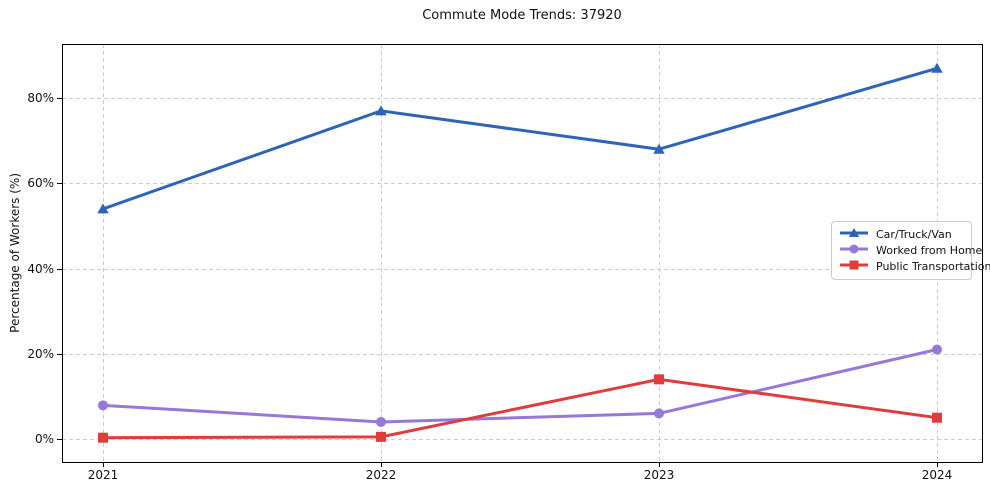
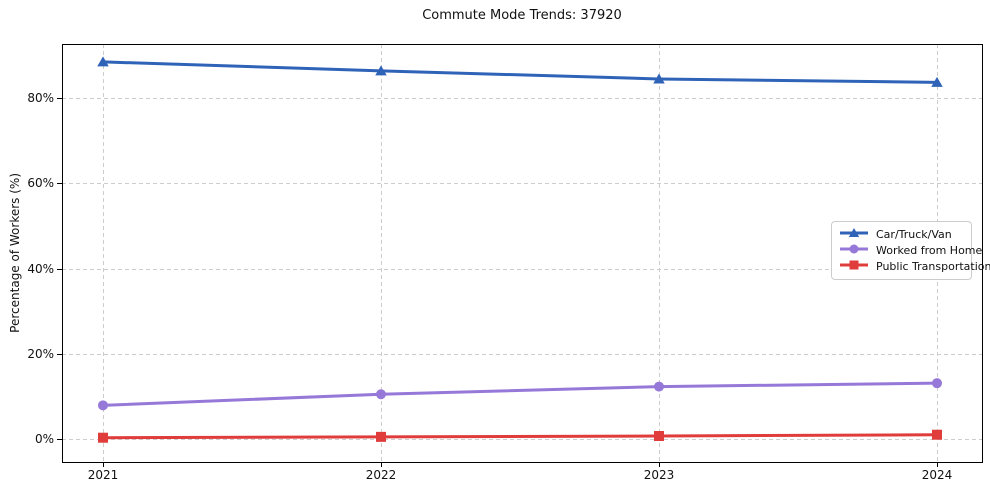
Car/Truck/Van/2021: 54% -> 88%
Car/Truck/Van/2022: 77% -> 86%
Worked from Home/2022: 4% -> 10%
Car/Truck/Van/2023: 68% -> 84%
Worked from Home/2023: 6% -> 12%
Public Transportation/2023: 14% -> 1%
Car/Truck/Van/2024: 87% -> 84%
Worked from Home/2024: 21% -> 13%
Public Transportation/2024: 5% -> 1%
